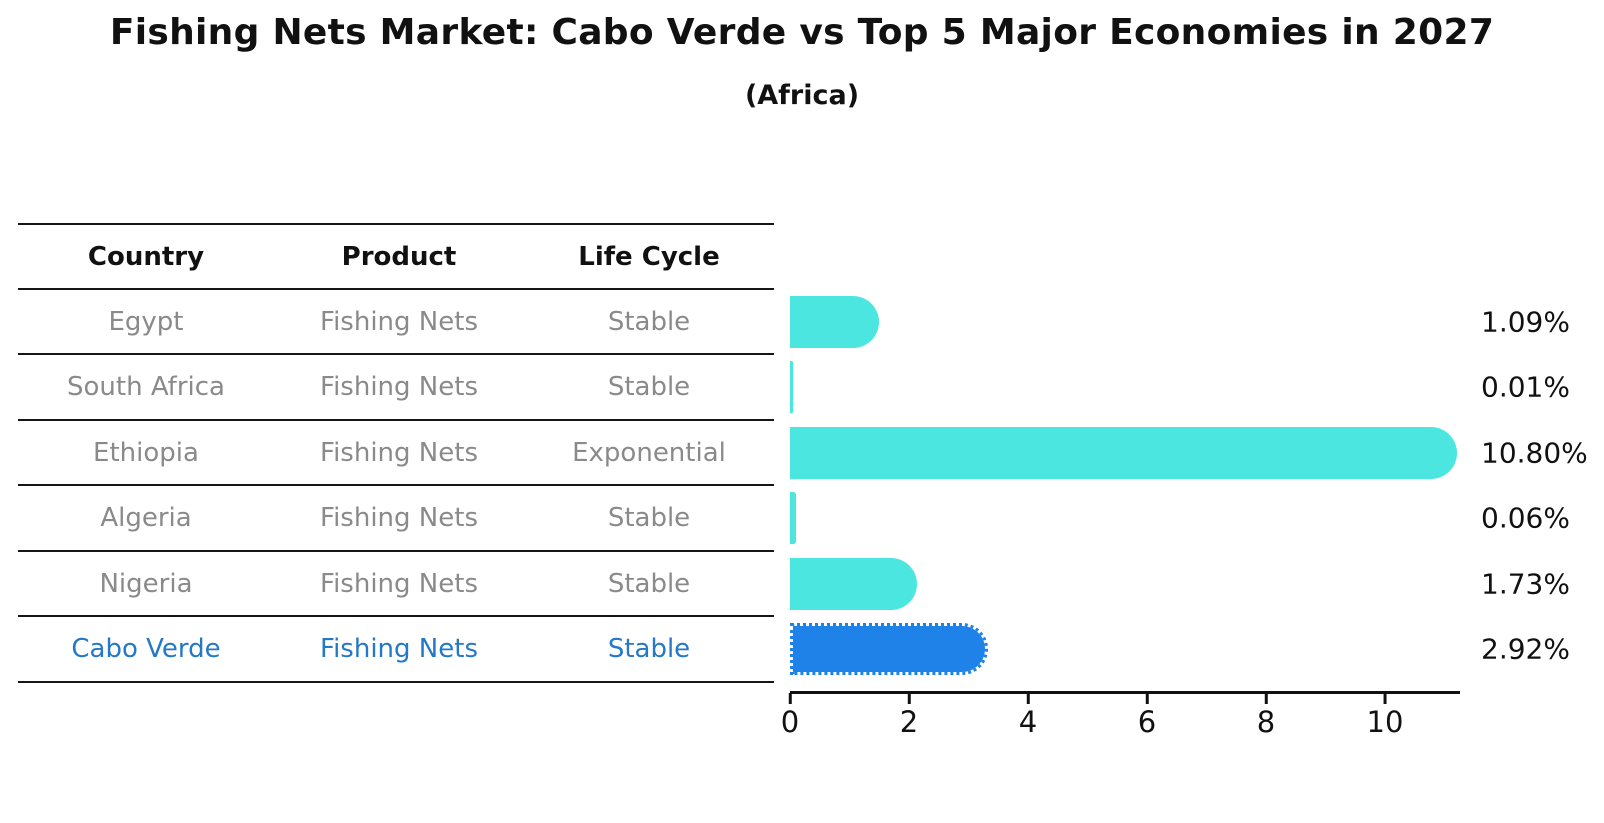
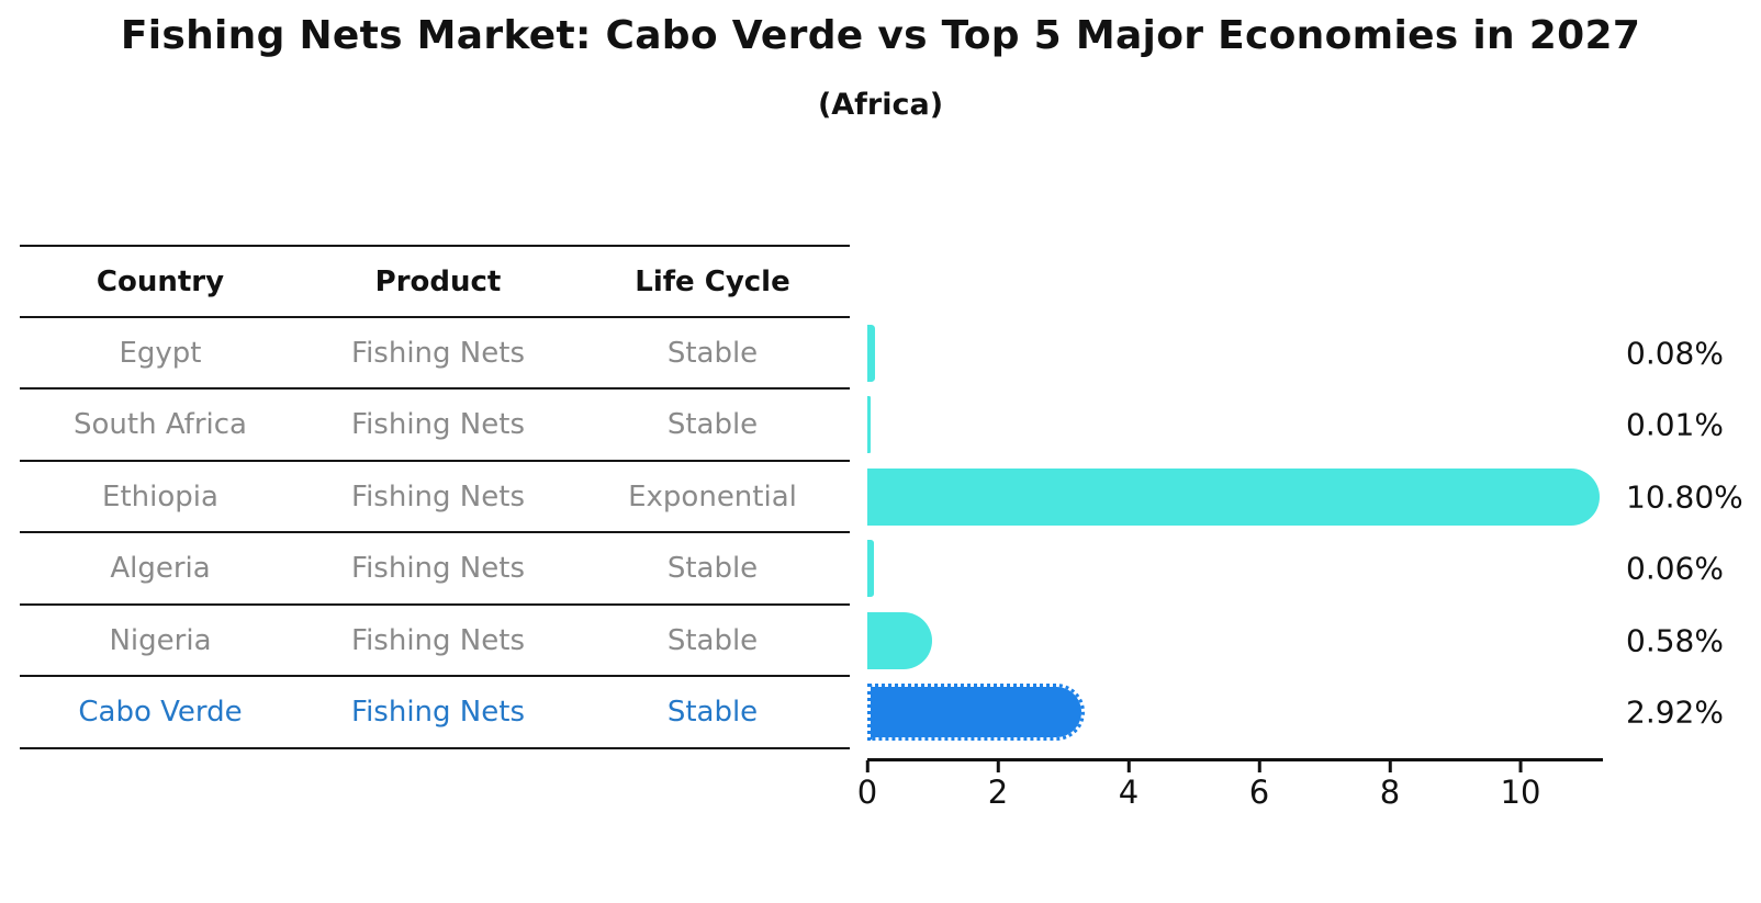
Egypt: 1.09% -> 0.08%
Nigeria: 1.73% -> 0.58%
